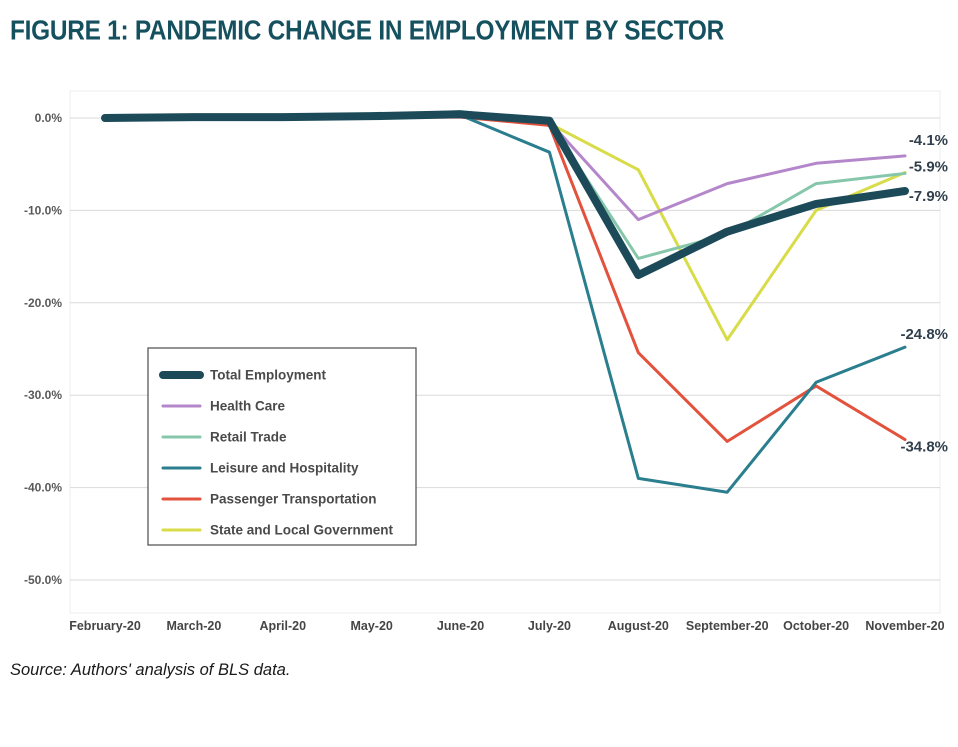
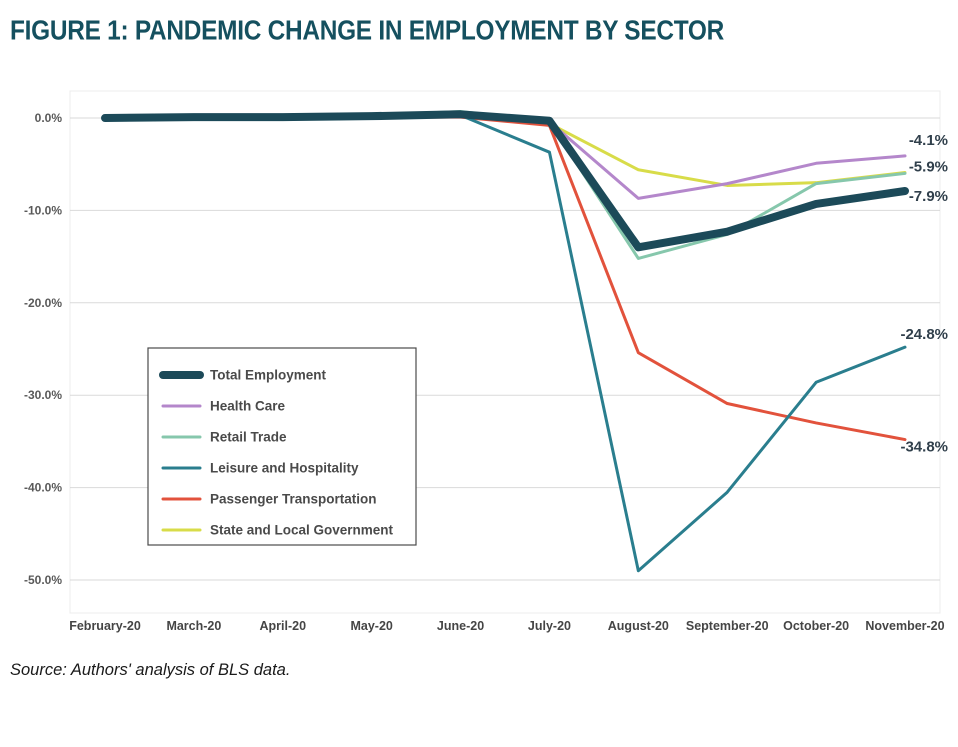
Total Employment/August-20: -17% -> -14%
Health Care/August-20: -11% -> -9%
Leisure and Hospitality/August-20: -39% -> -49%
Passenger Transportation/September-20: -35% -> -31%
State and Local Government/September-20: -24% -> -7%
Passenger Transportation/October-20: -29% -> -33%
State and Local Government/October-20: -10% -> -7%
